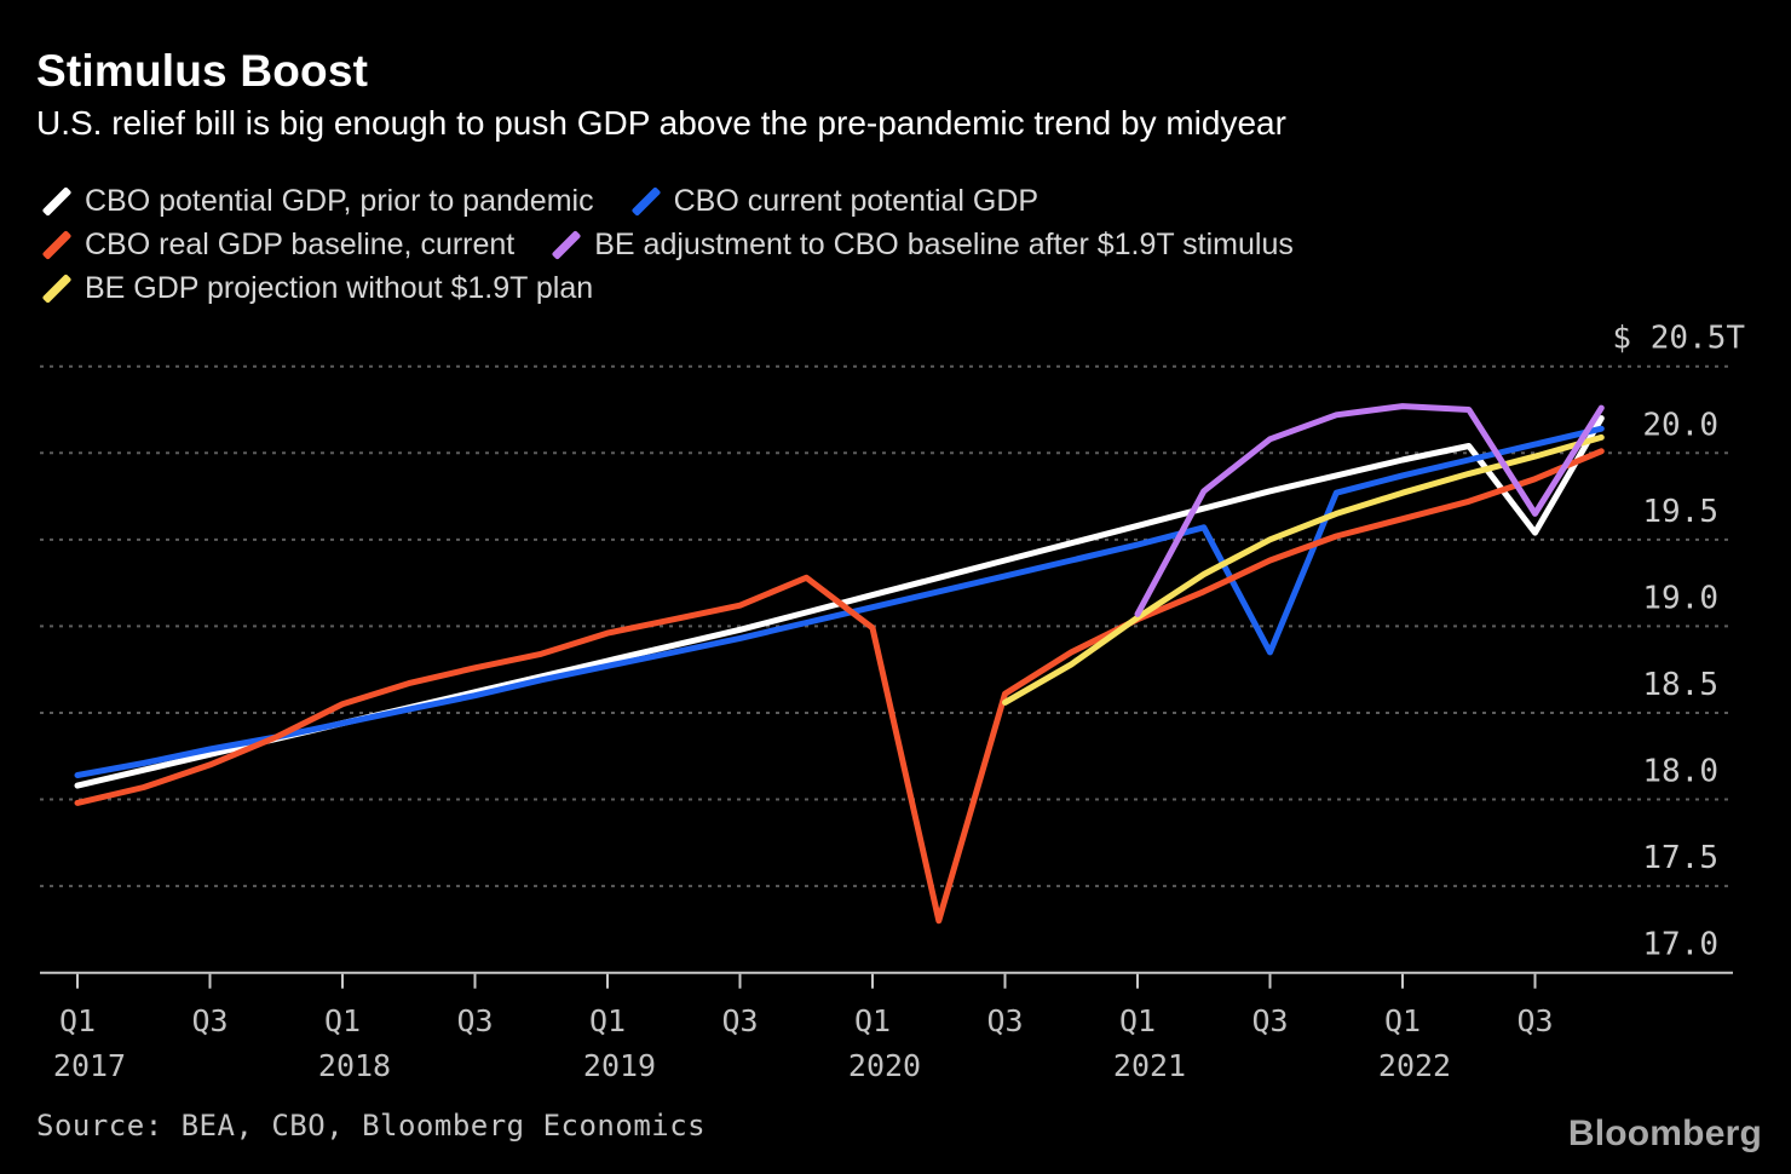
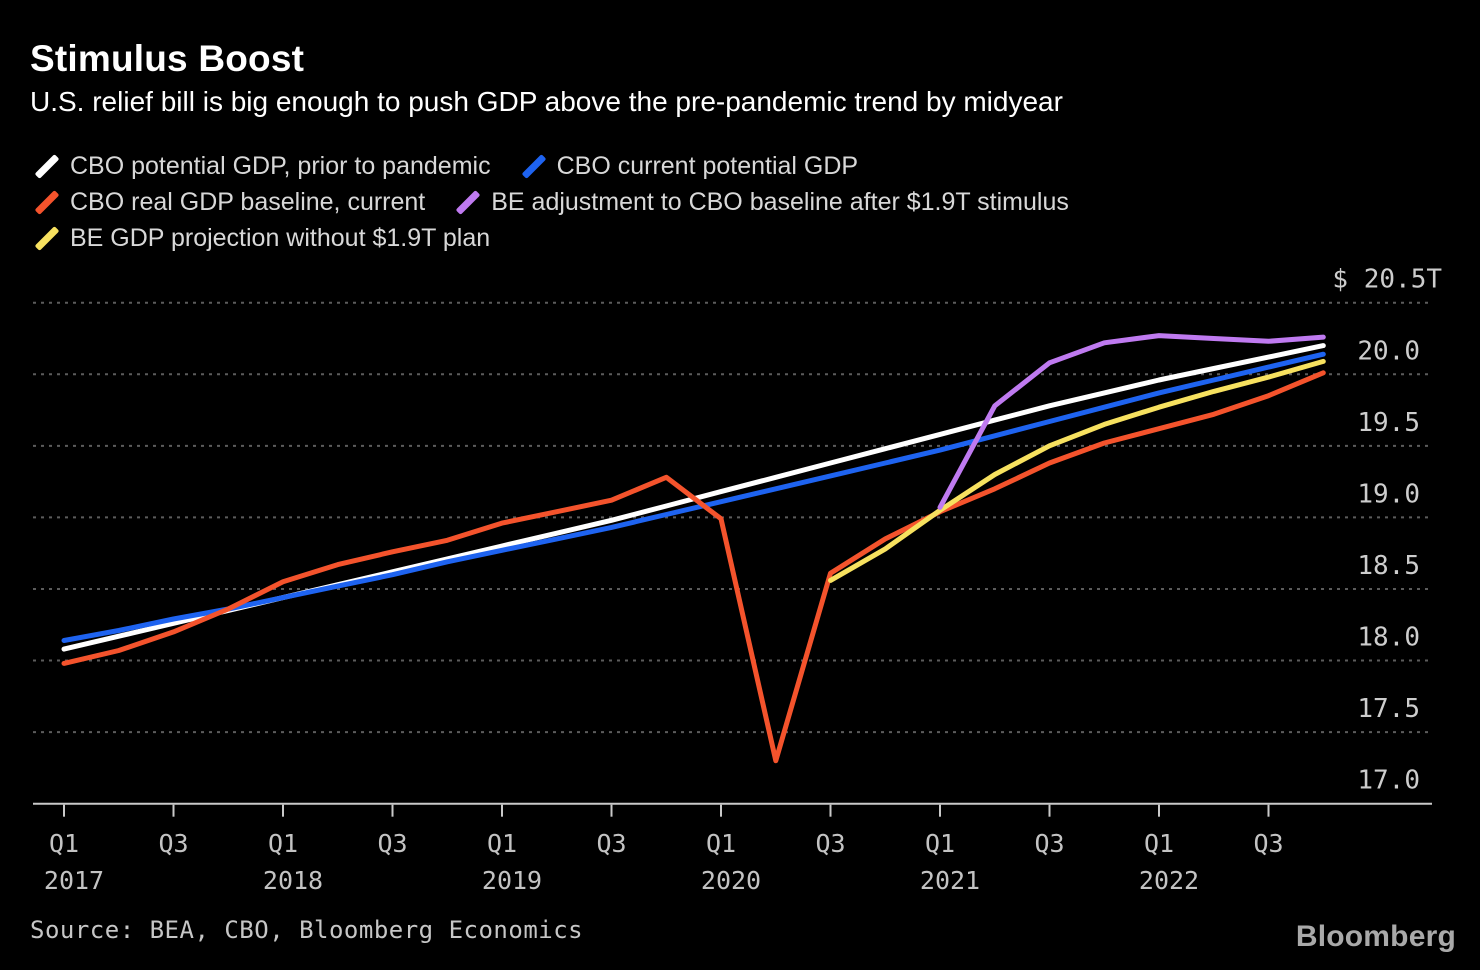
CBO current potential GDP/2021Q3: 18.85 -> 19.67
CBO potential GDP, prior to pandemic/2022Q3: 19.54 -> 20.12
BE adjustment to CBO baseline after $1.9T stimulus/2022Q3: 19.65 -> 20.23
